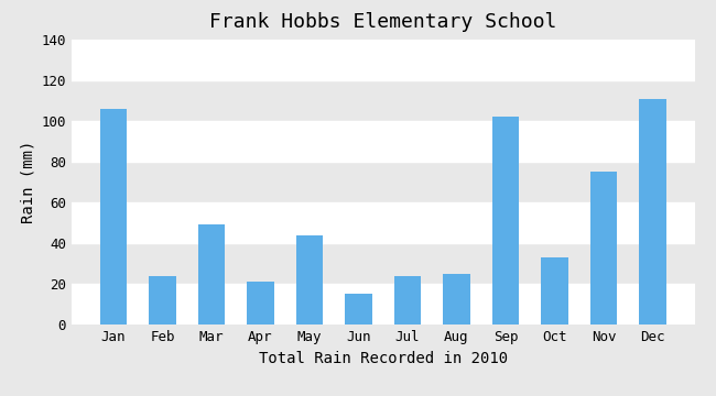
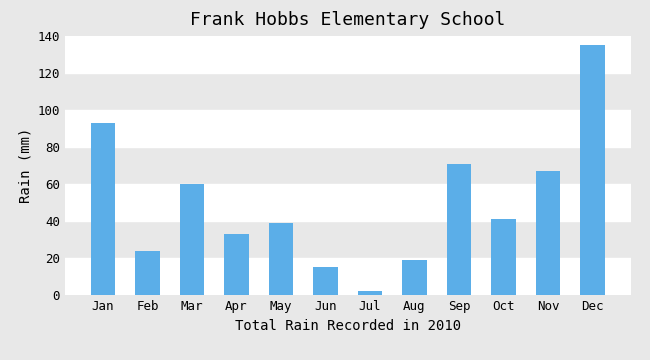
Jan: 106 -> 93
Mar: 49 -> 60
Apr: 21 -> 33
May: 44 -> 39
Jul: 24 -> 2
Aug: 25 -> 19
Sep: 102 -> 71
Oct: 33 -> 41
Nov: 75 -> 67
Dec: 111 -> 135
